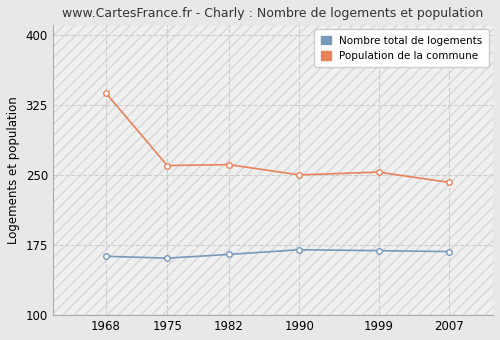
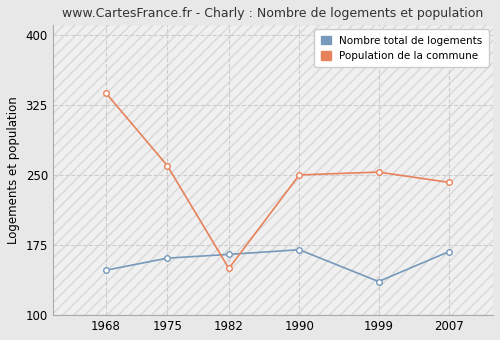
Nombre total de logements/1968: 163 -> 148
Population de la commune/1982: 261 -> 150
Nombre total de logements/1999: 169 -> 136
